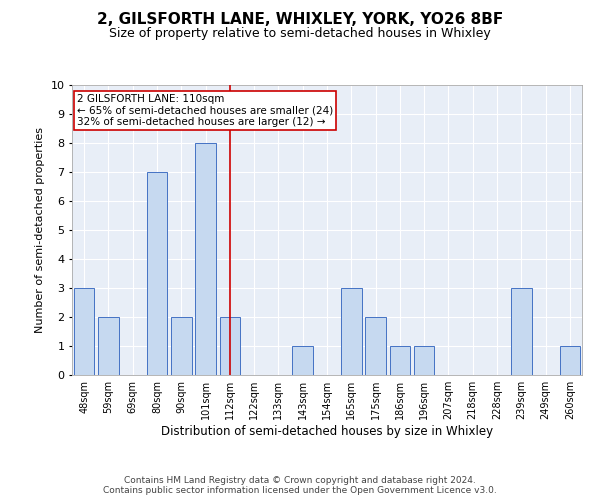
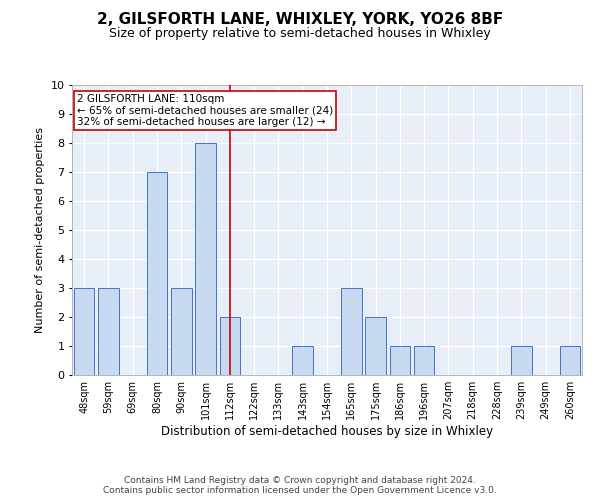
59sqm: 2 -> 3
90sqm: 2 -> 3
239sqm: 3 -> 1
